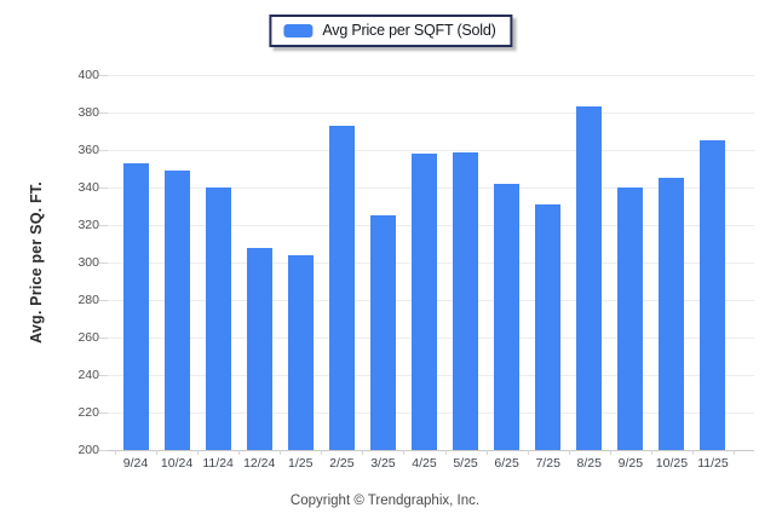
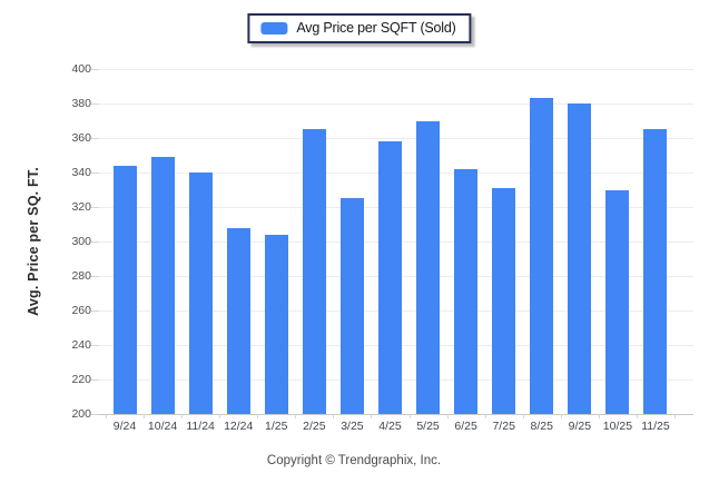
9/24: 353 -> 344
2/25: 373 -> 365
5/25: 359 -> 370
9/25: 340 -> 380
10/25: 345 -> 330
